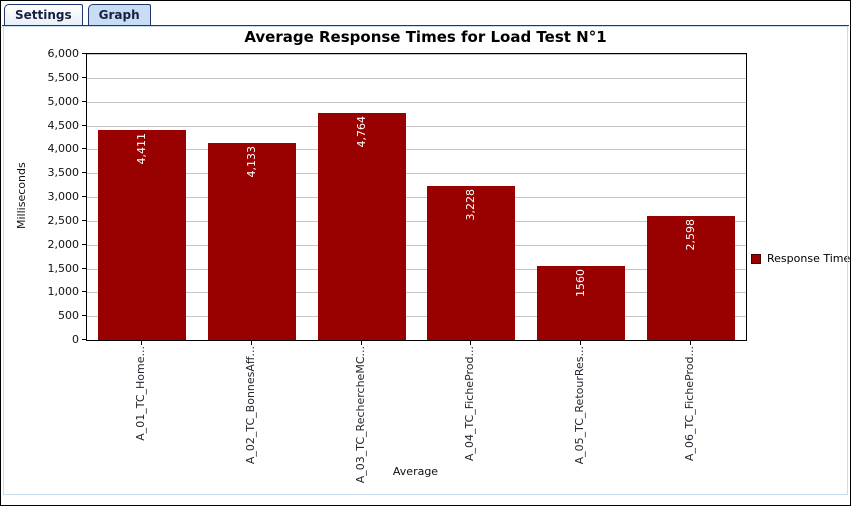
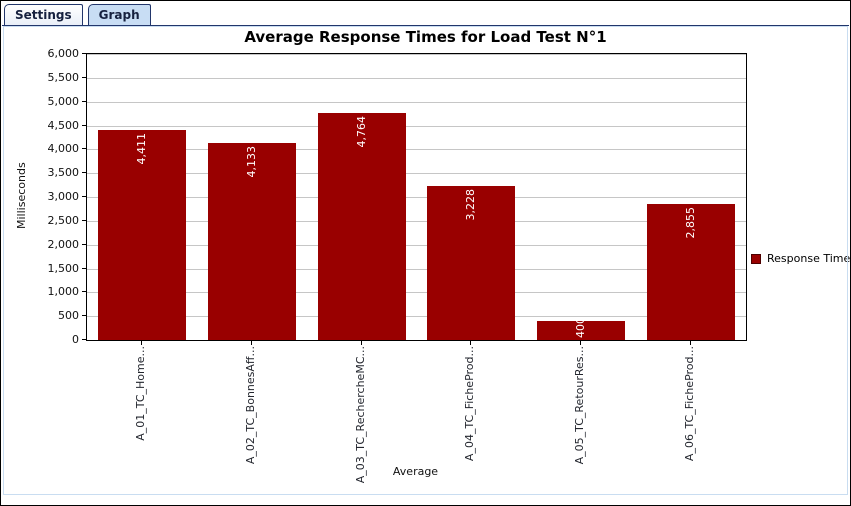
A_05_TC_RetourRes...: 1560 -> 400
A_06_TC_FicheProd...: 2,598 -> 2,855
